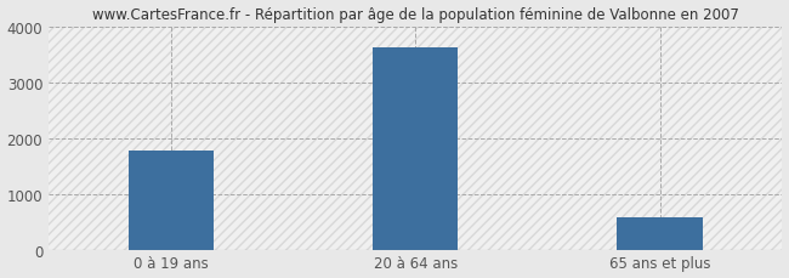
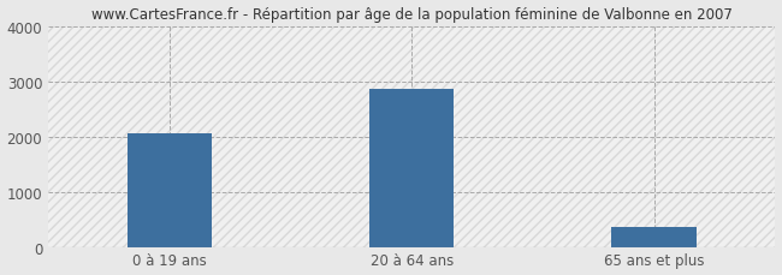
0 à 19 ans: 1780 -> 2050
20 à 64 ans: 3620 -> 2850
65 ans et plus: 570 -> 350
